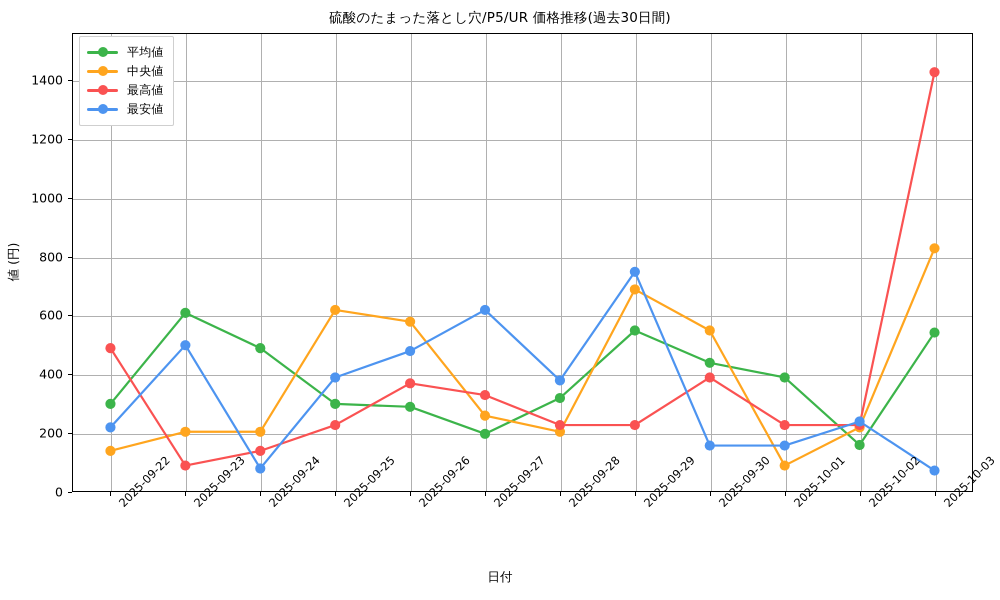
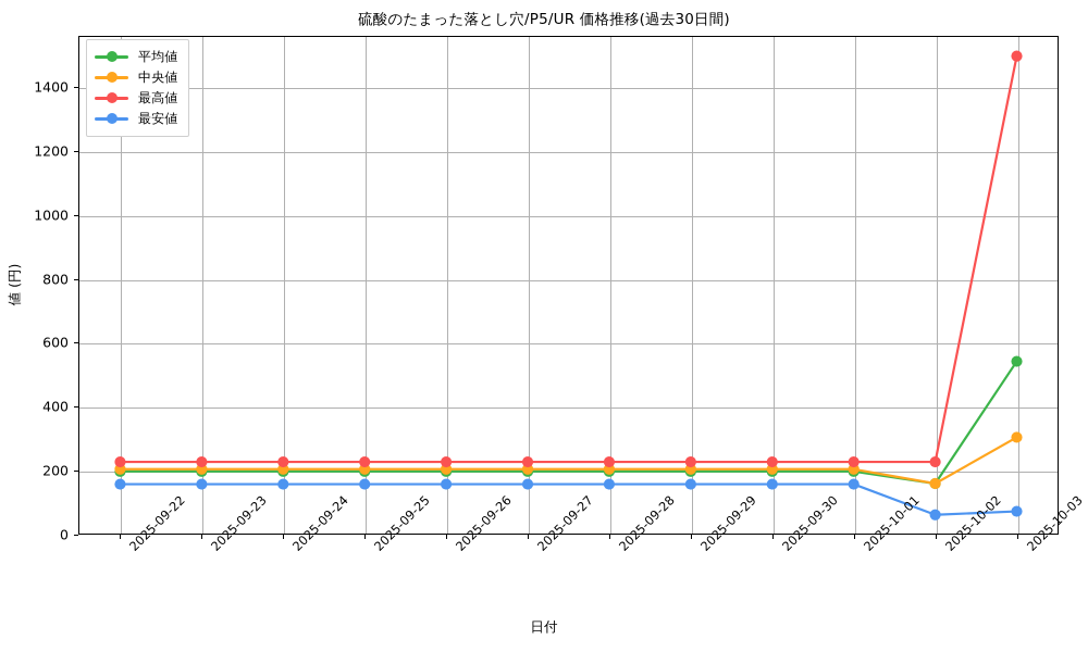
平均値/2025-09-22: 300 -> 200
中央値/2025-09-22: 140 -> 200
最高値/2025-09-22: 490 -> 230
最安値/2025-09-22: 220 -> 160
平均値/2025-09-23: 610 -> 200
最高値/2025-09-23: 90 -> 230
最安値/2025-09-23: 500 -> 160
平均値/2025-09-24: 490 -> 200
最高値/2025-09-24: 140 -> 230
最安値/2025-09-24: 80 -> 160
平均値/2025-09-25: 300 -> 200
中央値/2025-09-25: 620 -> 200
最安値/2025-09-25: 390 -> 160
平均値/2025-09-26: 290 -> 200
中央値/2025-09-26: 580 -> 200
最高値/2025-09-26: 370 -> 230
最安値/2025-09-26: 480 -> 160
中央値/2025-09-27: 260 -> 200
最高値/2025-09-27: 330 -> 230
最安値/2025-09-27: 620 -> 160
平均値/2025-09-28: 320 -> 200
最安値/2025-09-28: 380 -> 160
平均値/2025-09-29: 550 -> 200
中央値/2025-09-29: 690 -> 200
最安値/2025-09-29: 750 -> 160
平均値/2025-09-30: 440 -> 200
中央値/2025-09-30: 550 -> 200
最高値/2025-09-30: 390 -> 230
平均値/2025-10-01: 390 -> 200
中央値/2025-10-01: 90 -> 200
中央値/2025-10-02: 220 -> 160
最安値/2025-10-02: 240 -> 60
中央値/2025-10-03: 830 -> 300
最高値/2025-10-03: 1430 -> 1500
